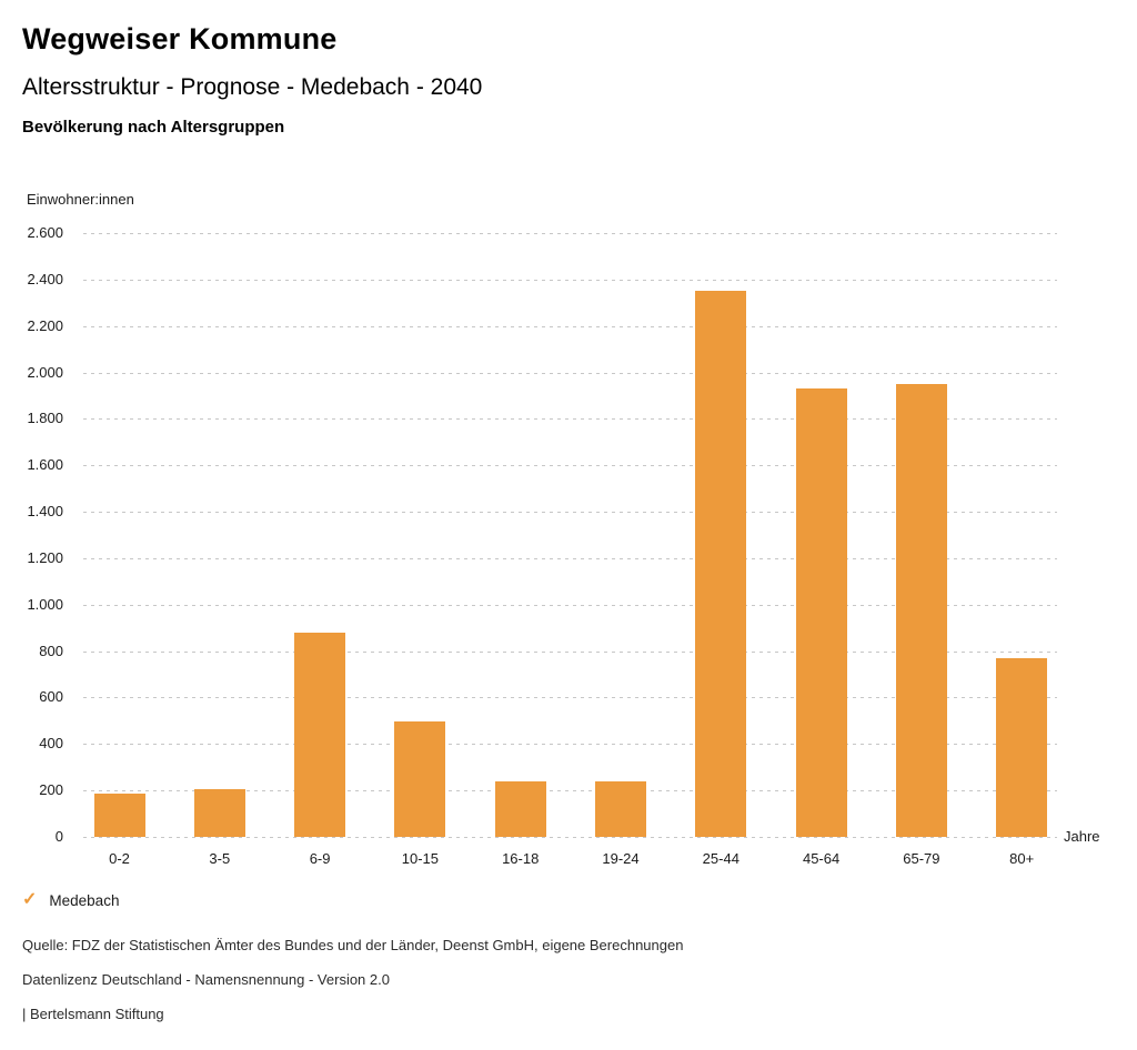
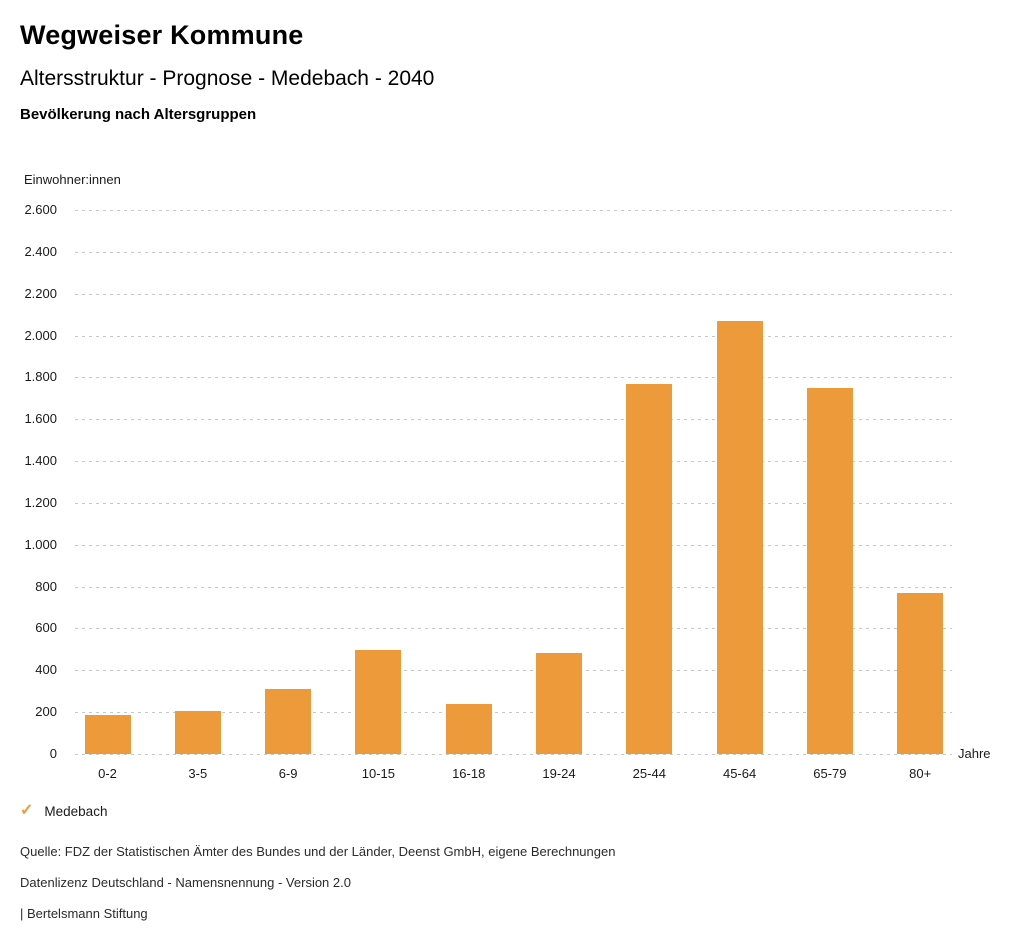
6-9: 880 -> 310
19-24: 240 -> 480
25-44: 2350 -> 1770
45-64: 1930 -> 2070
65-79: 1950 -> 1750
